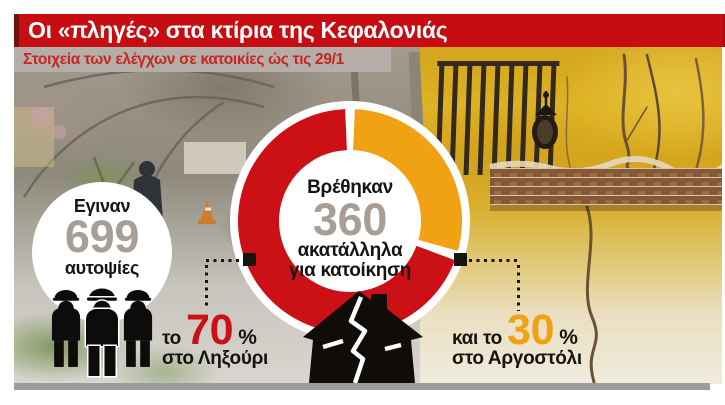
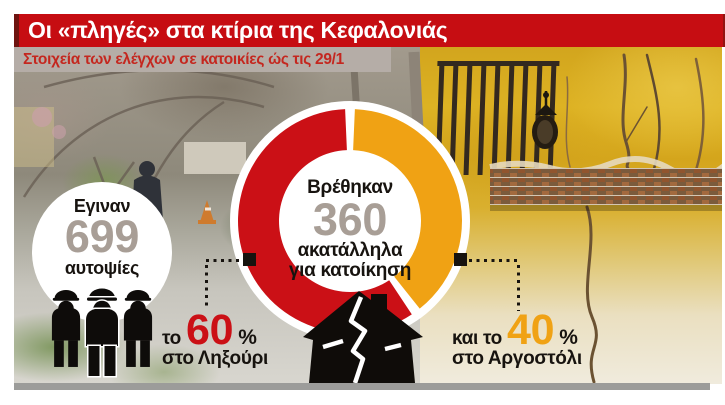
στο Ληξούρι: 70 -> 60
στο Αργοστόλι: 30 -> 40
